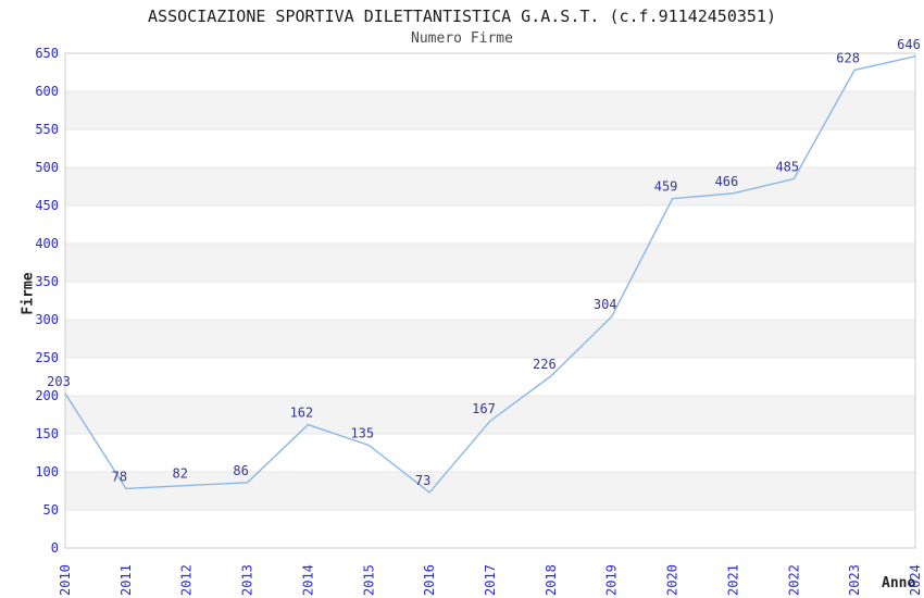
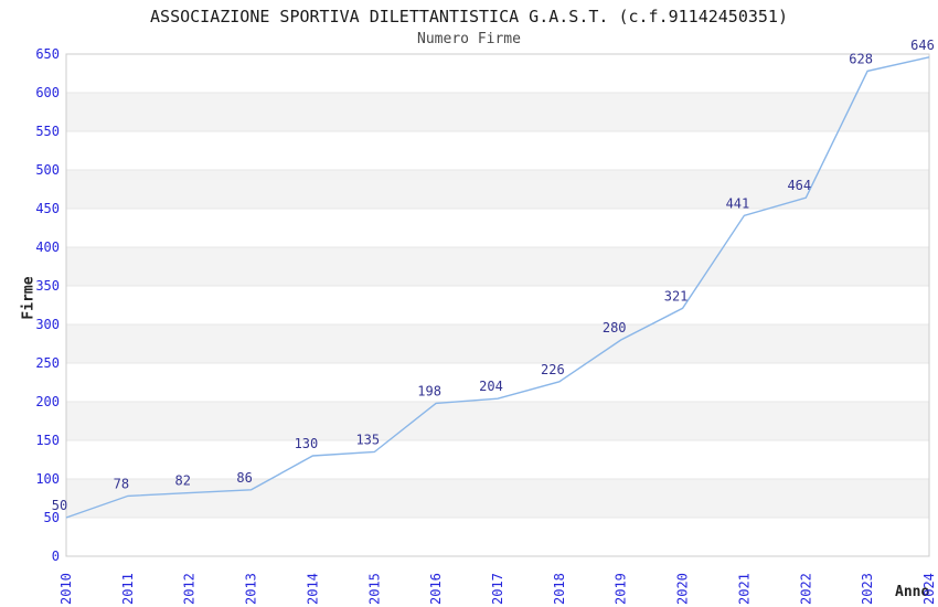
2010: 203 -> 50
2014: 162 -> 130
2016: 73 -> 198
2017: 167 -> 204
2019: 304 -> 280
2020: 459 -> 321
2021: 466 -> 441
2022: 485 -> 464
